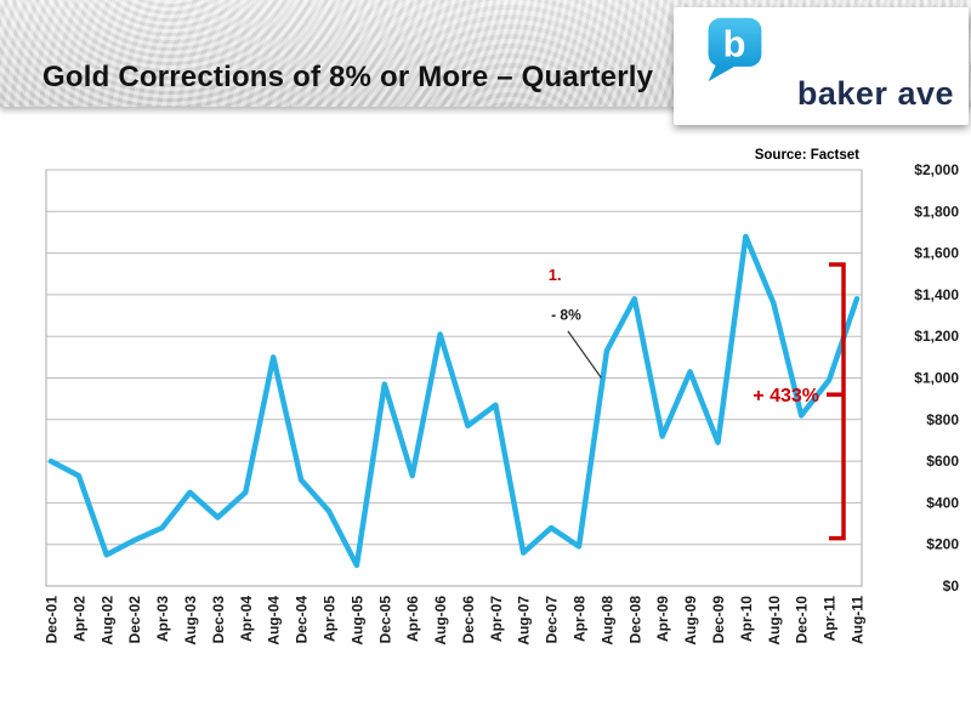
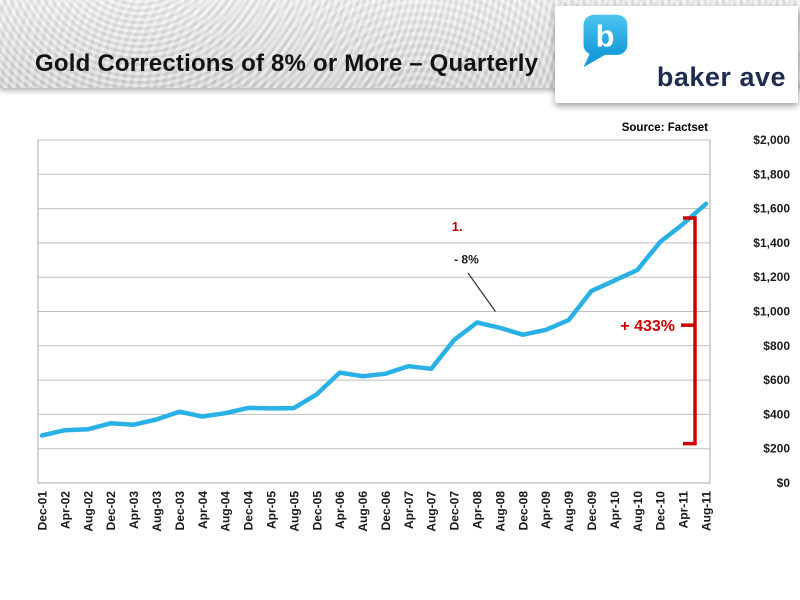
Dec-01: $600 -> $280
Apr-02: $530 -> $310
Aug-02: $150 -> $310
Dec-02: $220 -> $350
Apr-03: $280 -> $340
Aug-03: $450 -> $370
Dec-03: $330 -> $420
Apr-04: $450 -> $390
Aug-04: $1100 -> $410
Dec-04: $510 -> $440
Apr-05: $360 -> $440
Aug-05: $100 -> $440
Dec-05: $970 -> $520
Apr-06: $530 -> $640
Aug-06: $1210 -> $620
Dec-06: $770 -> $640
Apr-07: $870 -> $680
Aug-07: $160 -> $670
Dec-07: $280 -> $830
Apr-08: $190 -> $940
Aug-08: $1130 -> $900
Dec-08: $1380 -> $860
Apr-09: $720 -> $890
Aug-09: $1030 -> $950
Dec-09: $690 -> $1120
Apr-10: $1680 -> $1180
Aug-10: $1360 -> $1240
Dec-10: $820 -> $1410
Apr-11: $990 -> $1510
Aug-11: $1380 -> $1630
